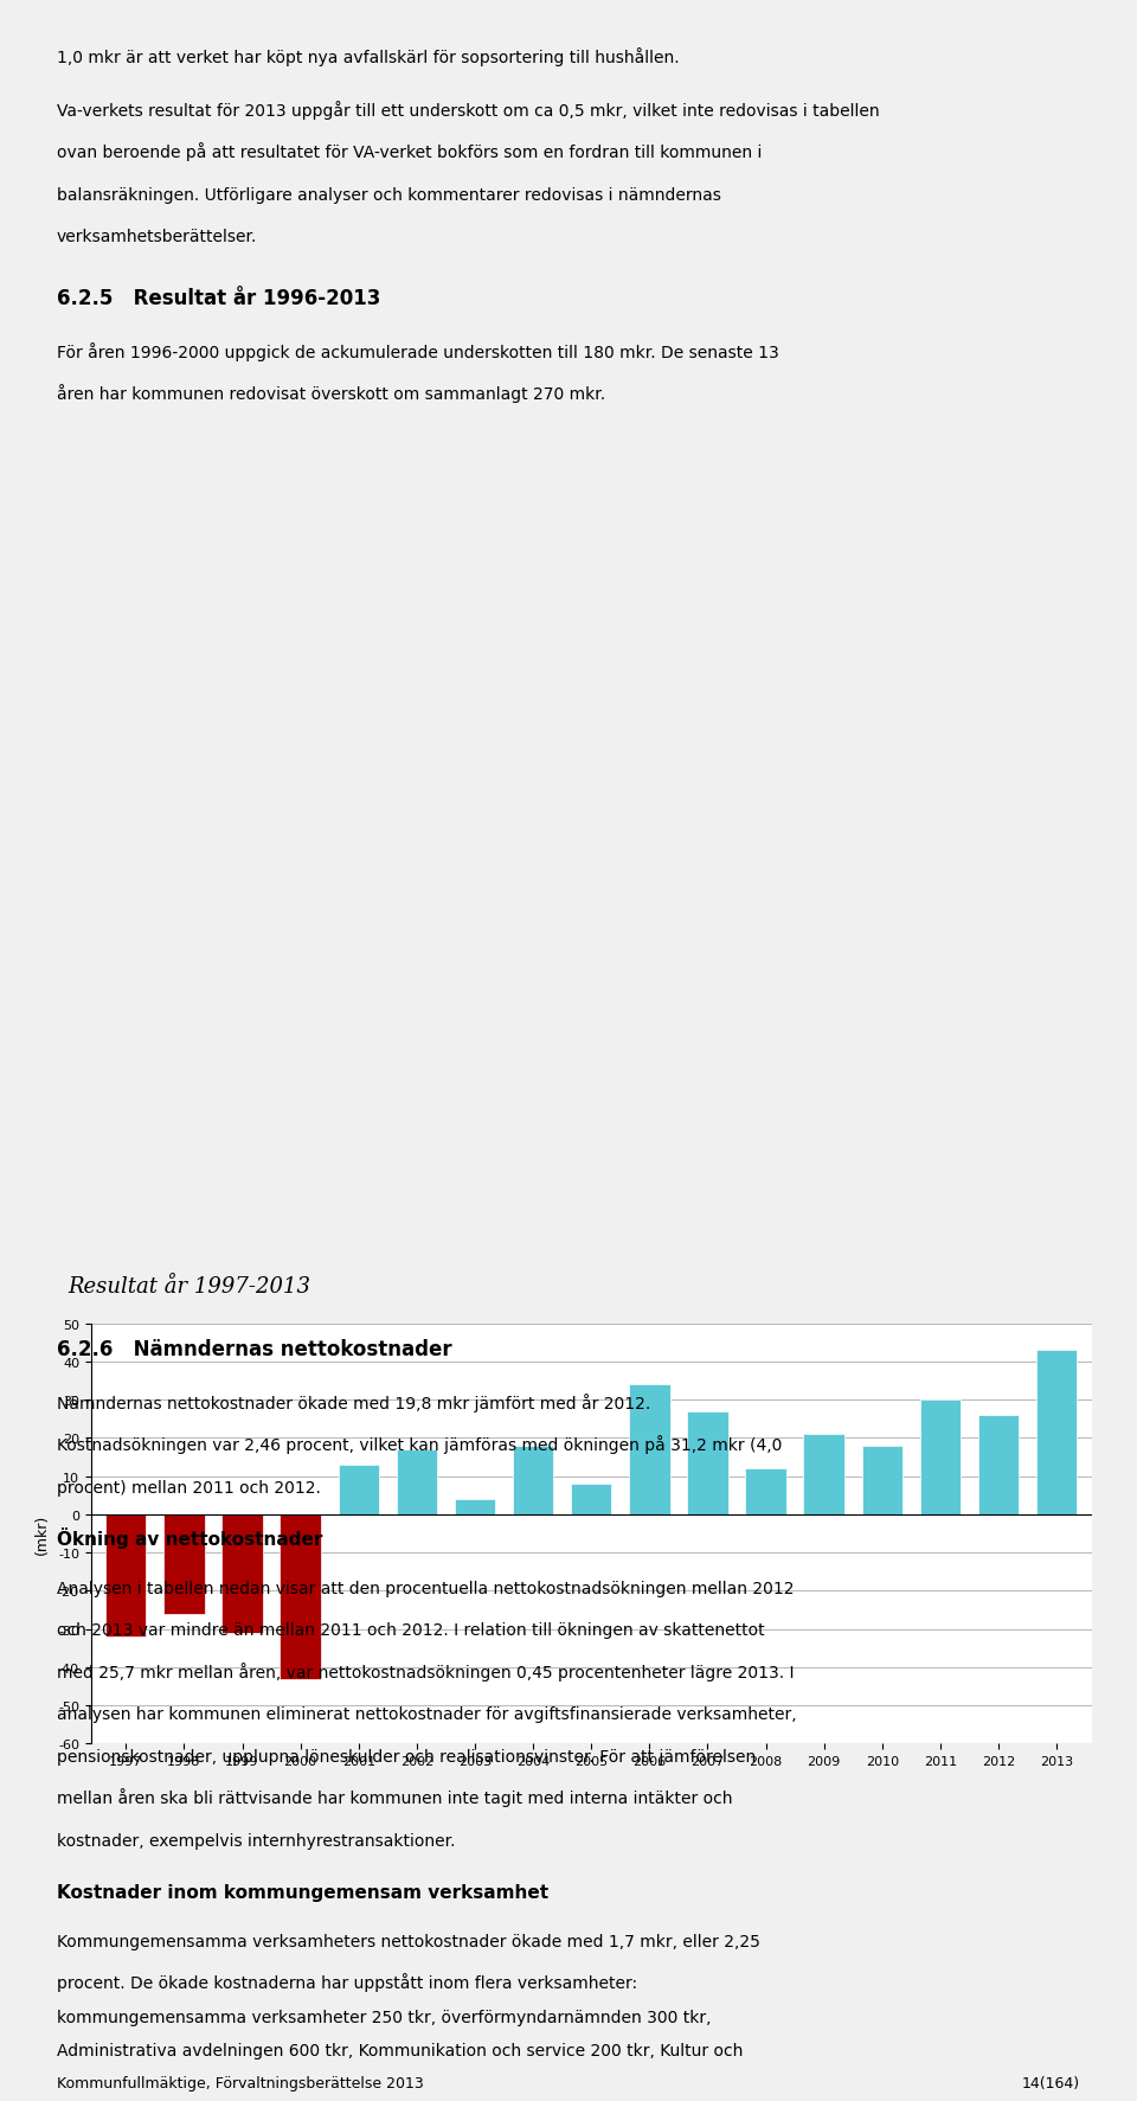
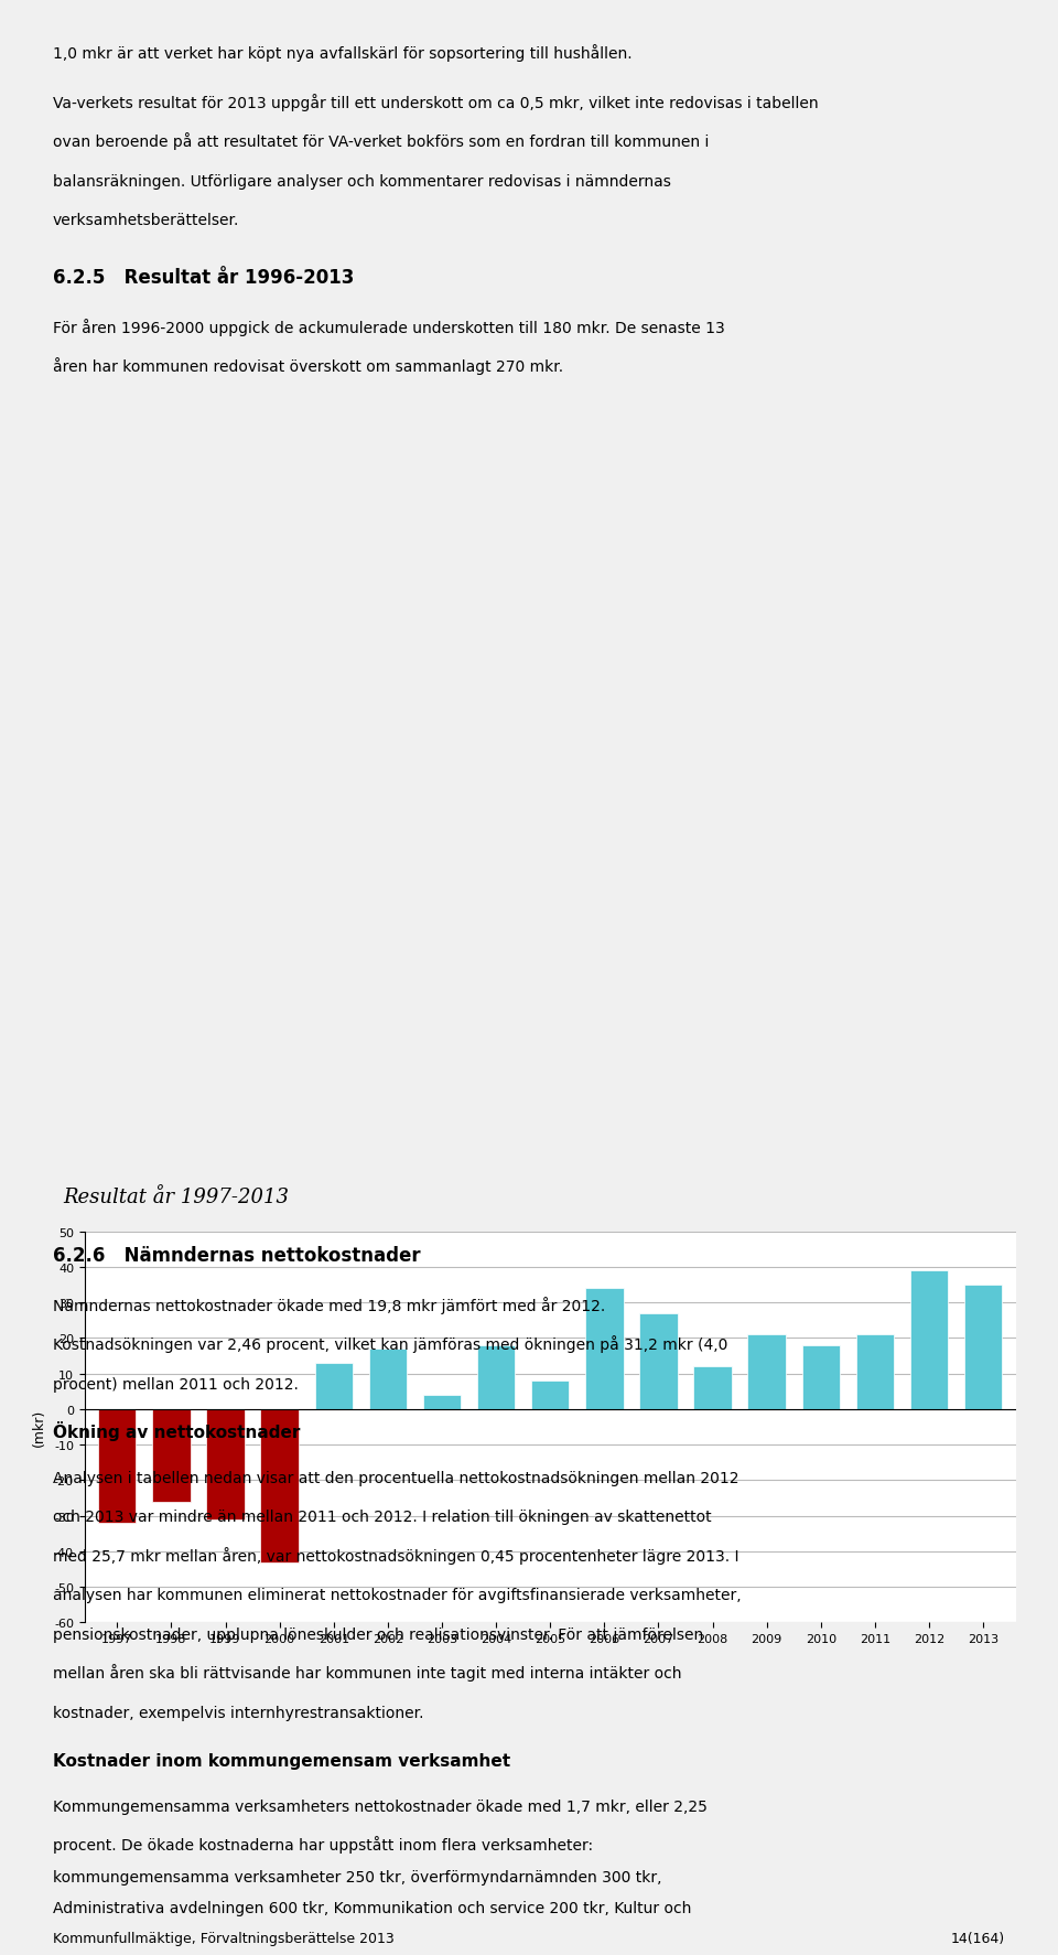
2011: 30 -> 21
2012: 26 -> 39
2013: 43 -> 35
